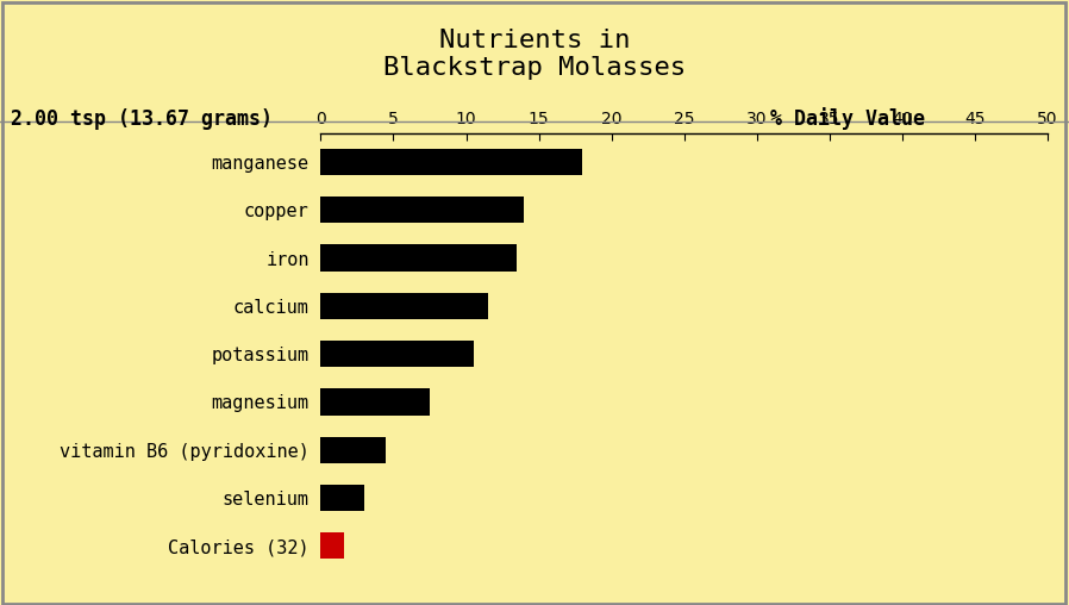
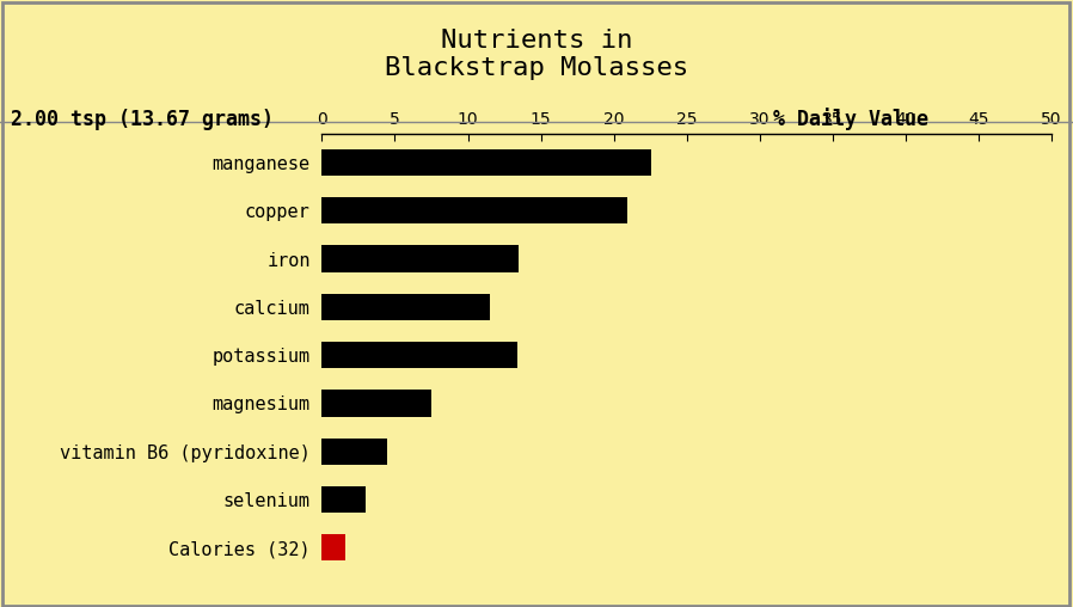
manganese: 18.0 -> 22.6
copper: 14.0 -> 20.9
potassium: 10.5 -> 13.4
